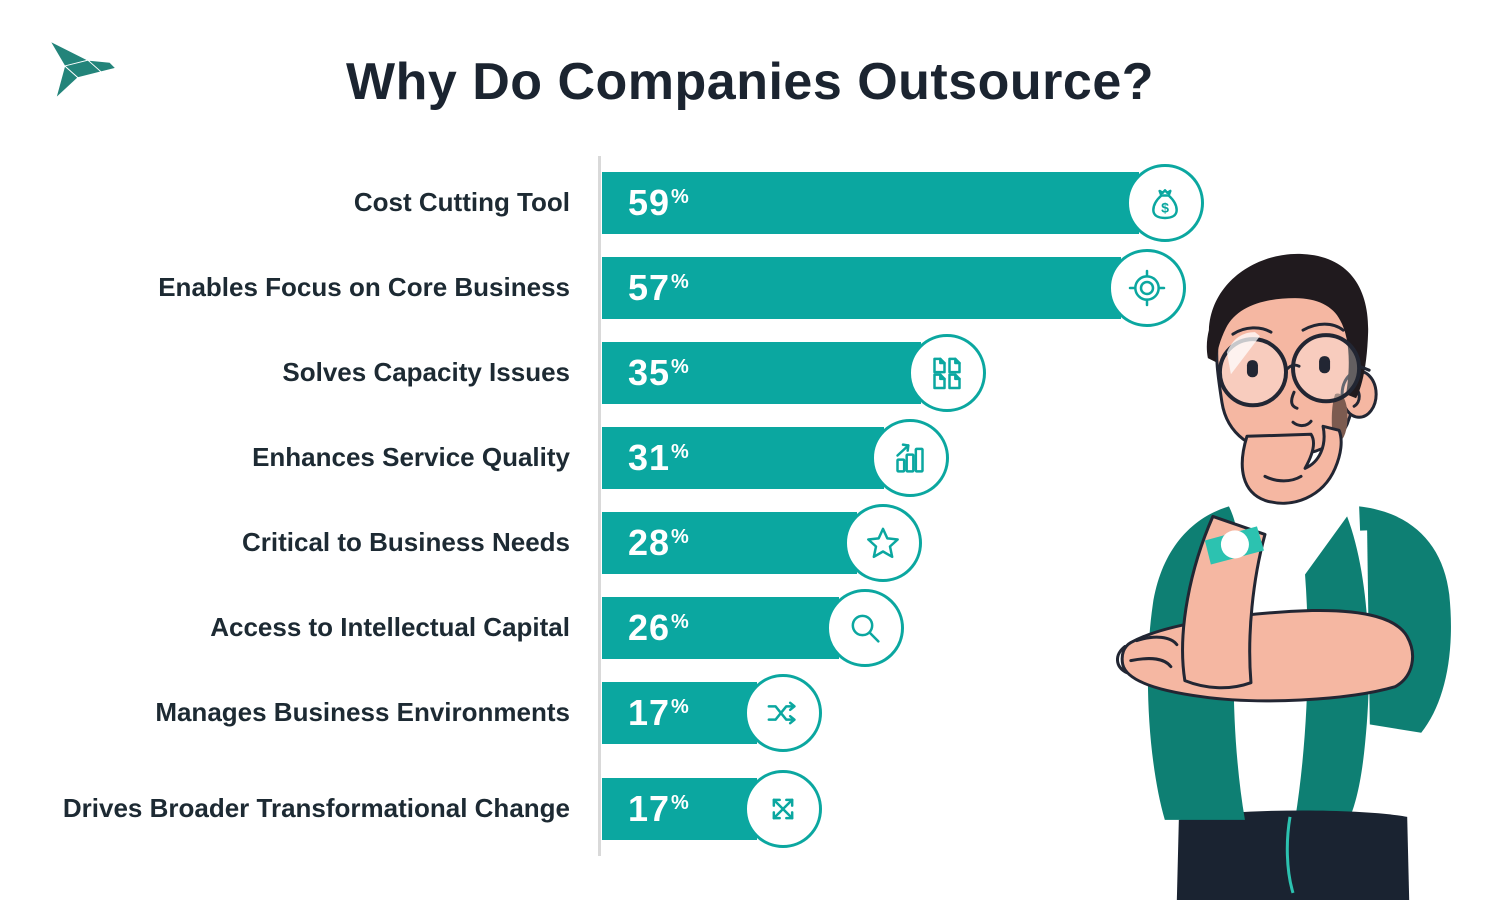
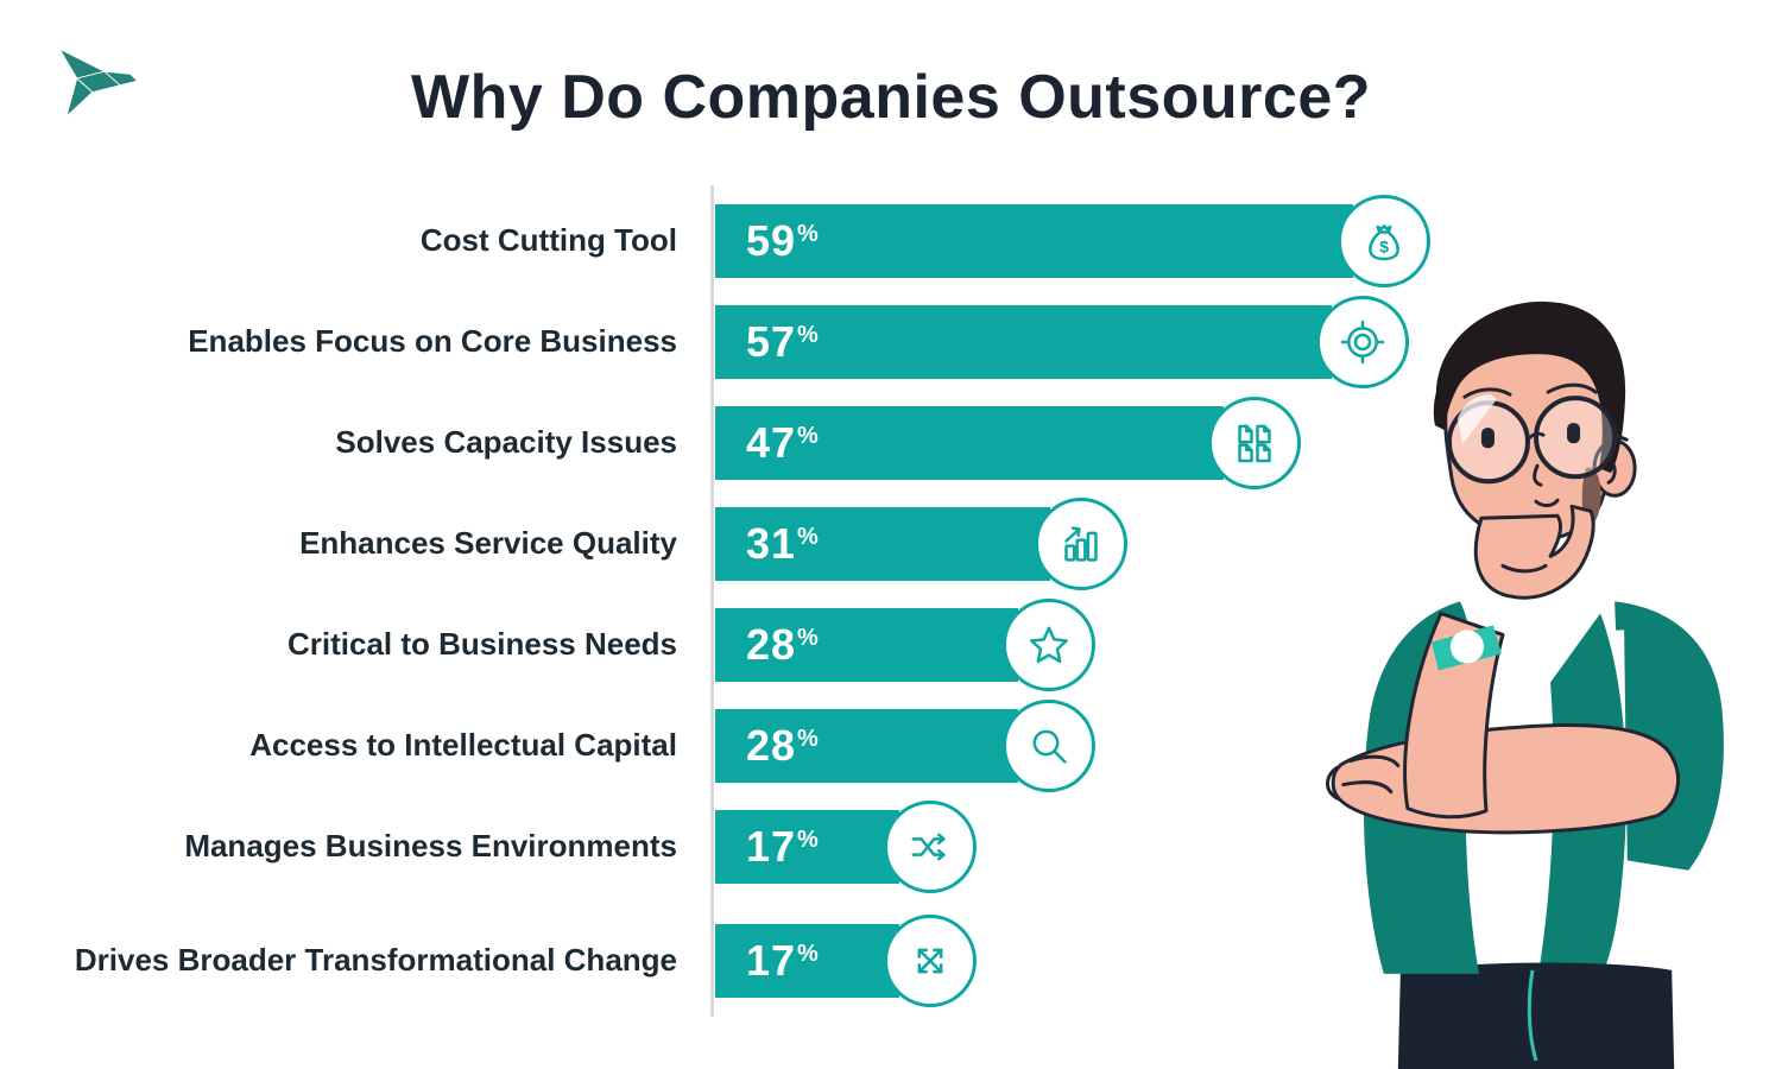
Solves Capacity Issues: 35 -> 47
Access to Intellectual Capital: 26 -> 28
